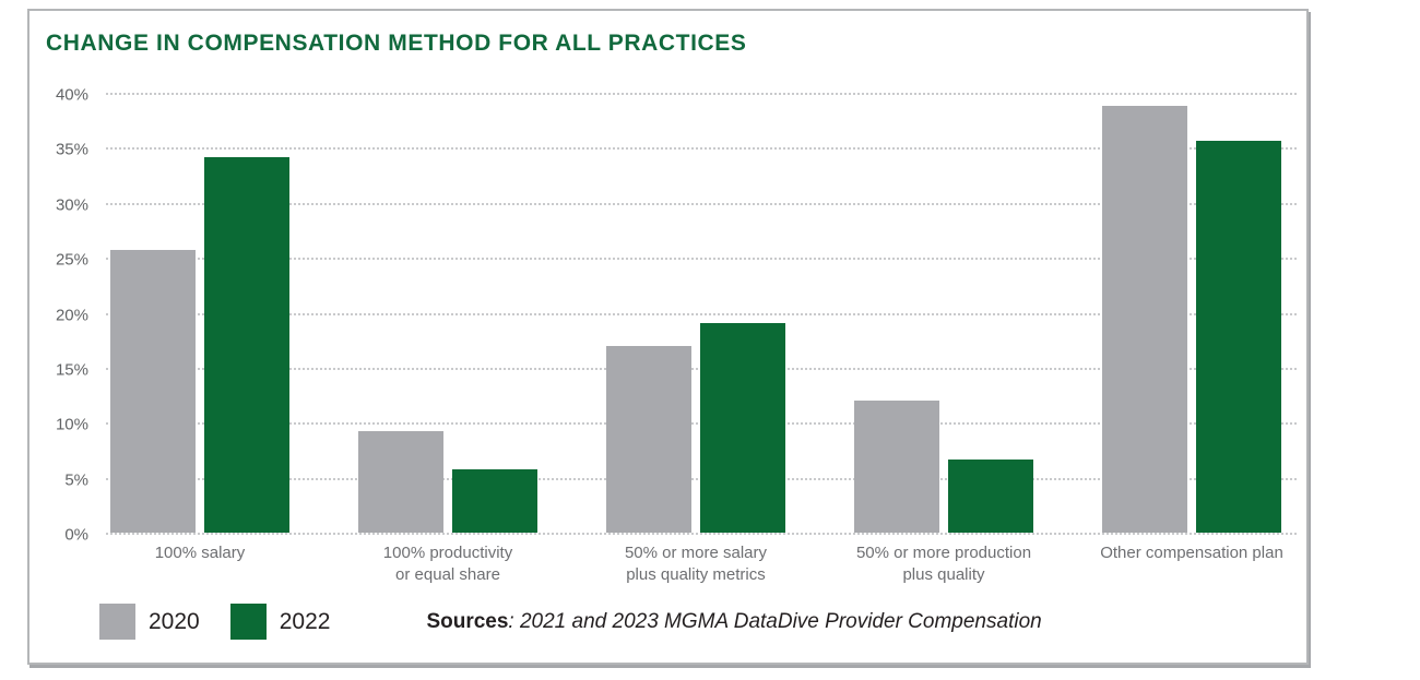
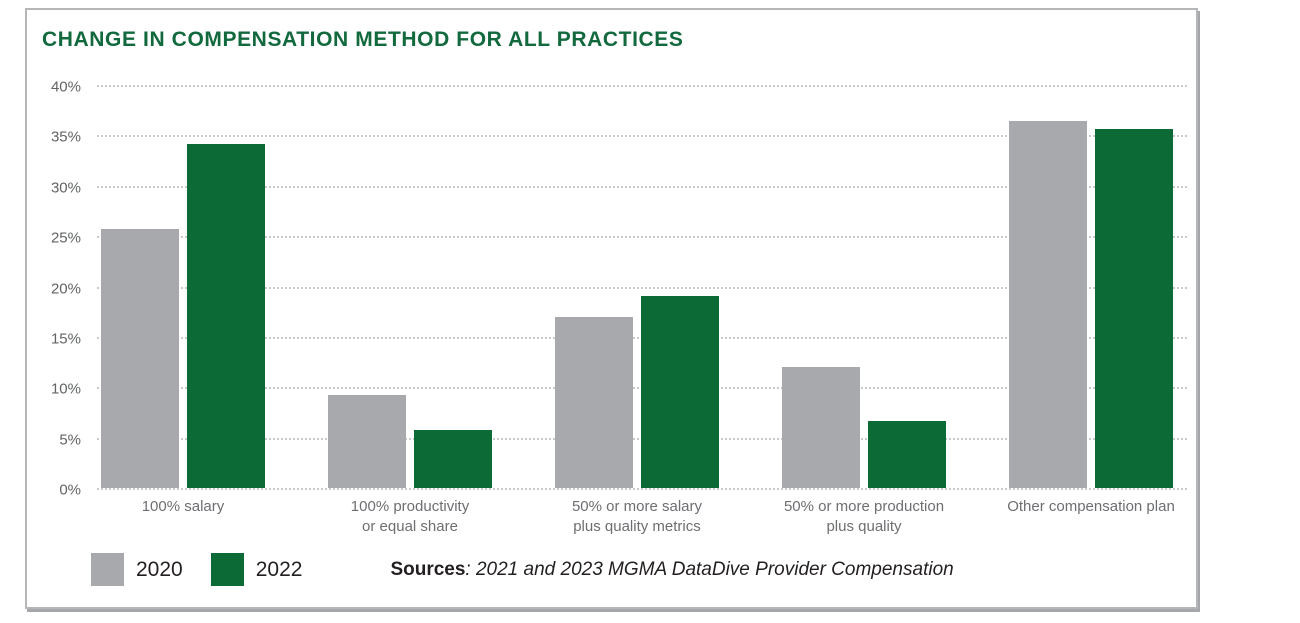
2020/Other compensation plan: 38.8% -> 36.4%
